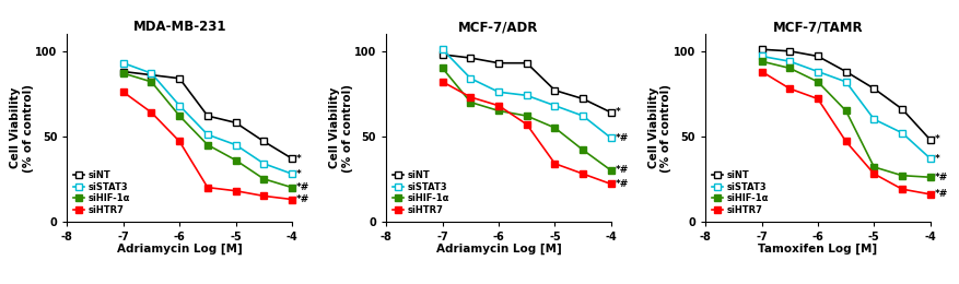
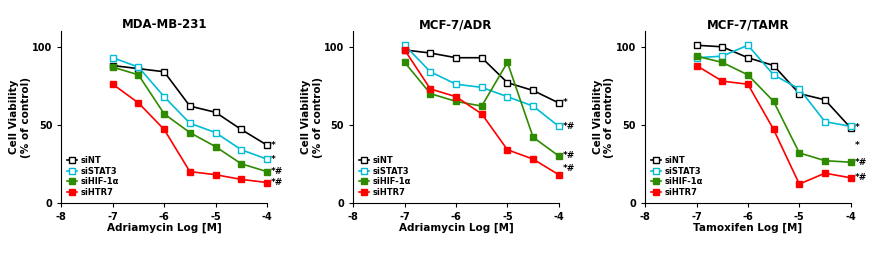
MDA-MB-231/siHIF-1α/-6: 62 -> 57
MCF-7/ADR/siHTR7/-7: 82 -> 98
MCF-7/ADR/siHIF-1α/-5: 55 -> 90
MCF-7/ADR/siHTR7/-4: 22 -> 18
MCF-7/TAMR/siSTAT3/-7: 97 -> 93
MCF-7/TAMR/siNT/-6: 97 -> 93
MCF-7/TAMR/siSTAT3/-6: 88 -> 101
MCF-7/TAMR/siHTR7/-6: 72 -> 76
MCF-7/TAMR/siNT/-5: 78 -> 70
MCF-7/TAMR/siSTAT3/-5: 60 -> 73
MCF-7/TAMR/siHTR7/-5: 28 -> 12
MCF-7/TAMR/siSTAT3/-4: 37 -> 49
